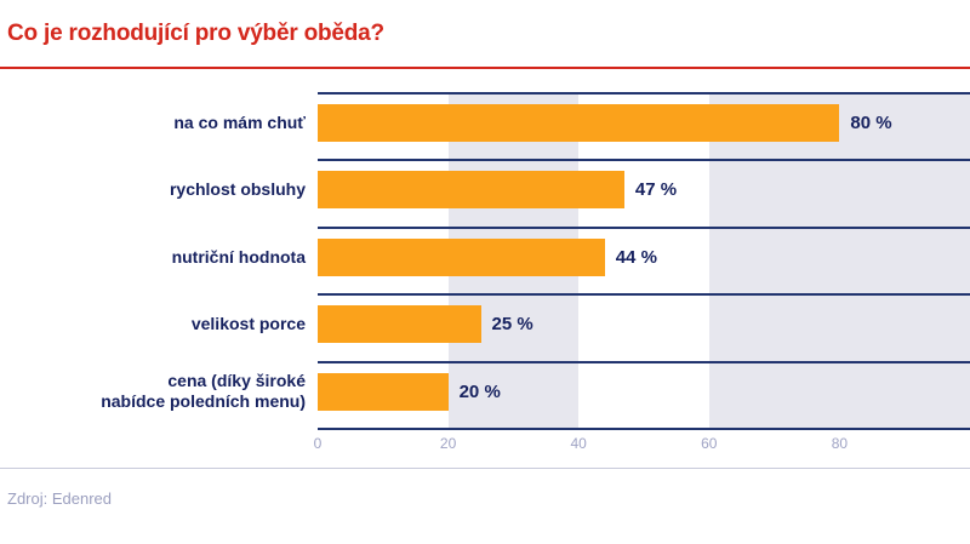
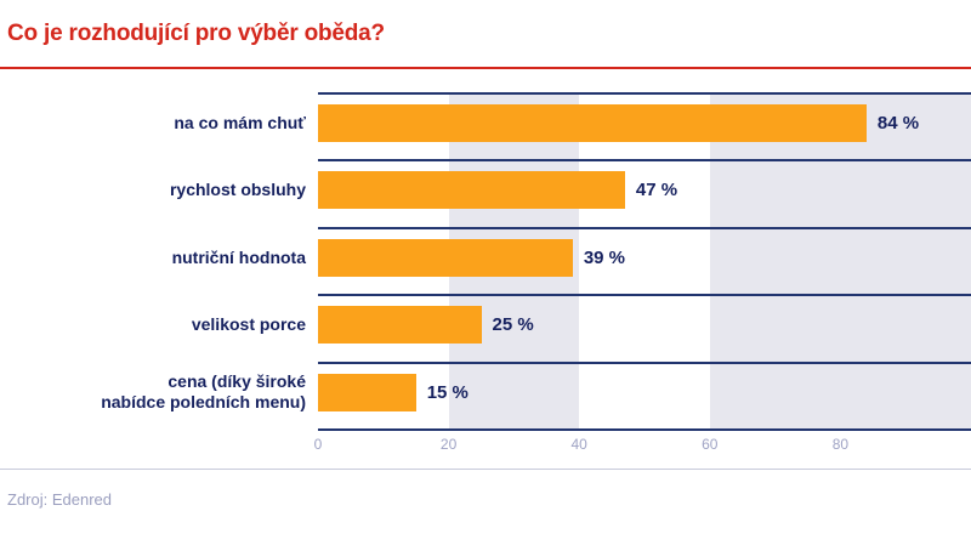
na co mám chuť: 80 -> 84
nutriční hodnota: 44 -> 39
cena (díky široké nabídce poledních menu): 20 -> 15
